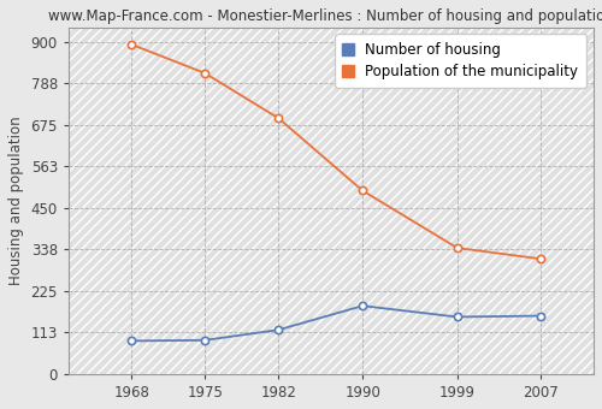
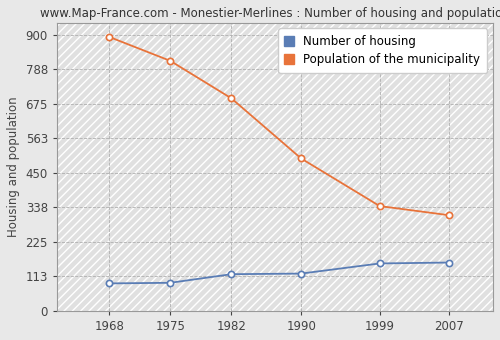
Number of housing/1990: 185 -> 122
